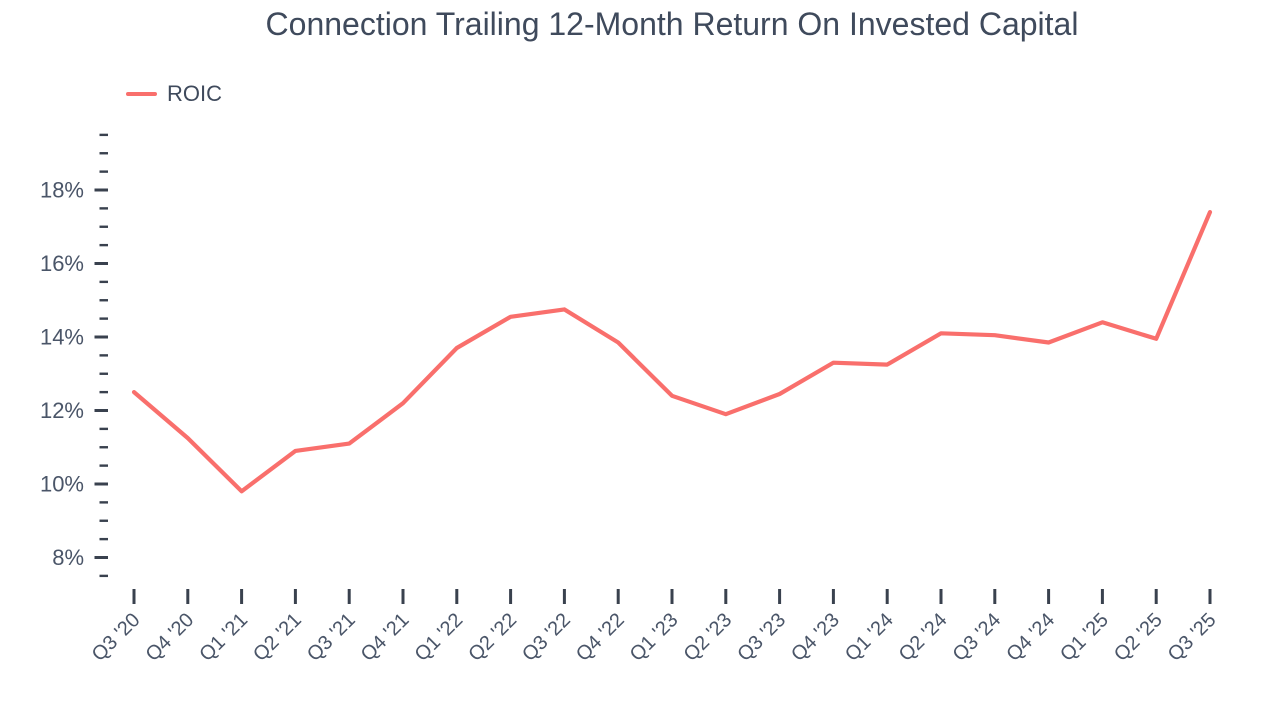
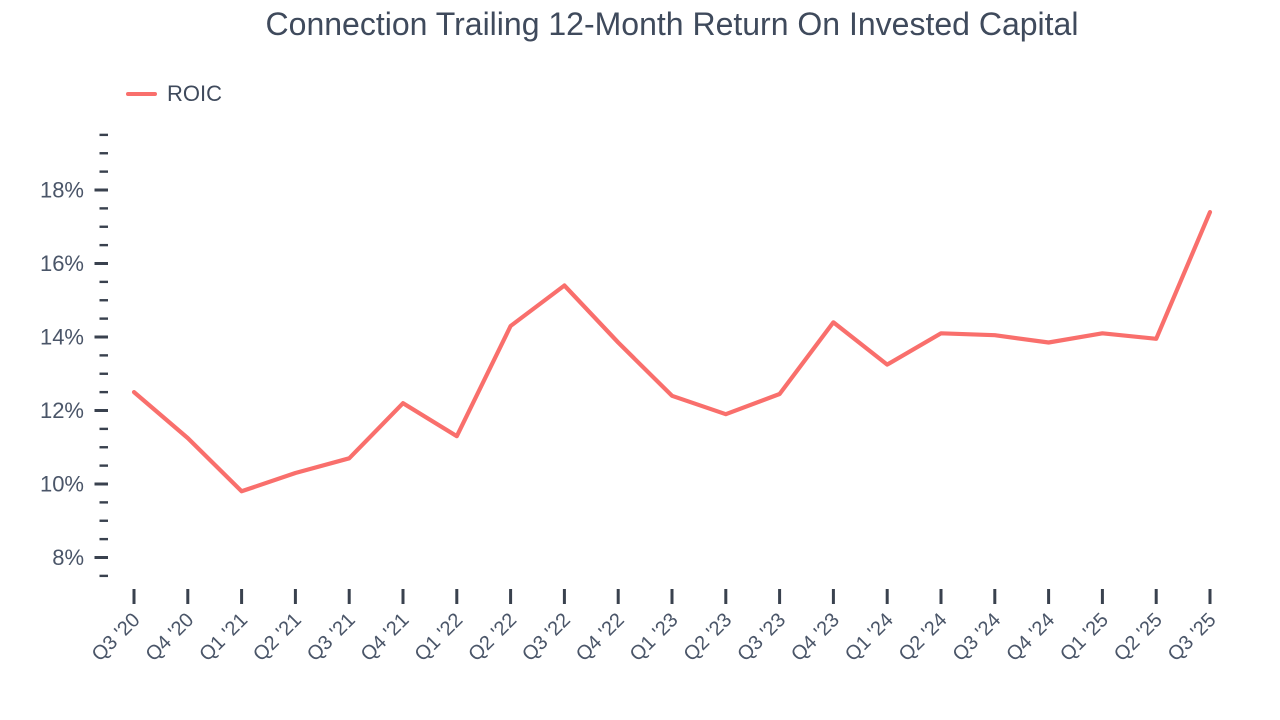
Q2 '21: 10.9% -> 10.3%
Q3 '21: 11.1% -> 10.7%
Q1 '22: 13.7% -> 11.3%
Q2 '22: 14.6% -> 14.3%
Q3 '22: 14.8% -> 15.4%
Q4 '23: 13.3% -> 14.4%
Q1 '25: 14.4% -> 14.1%
